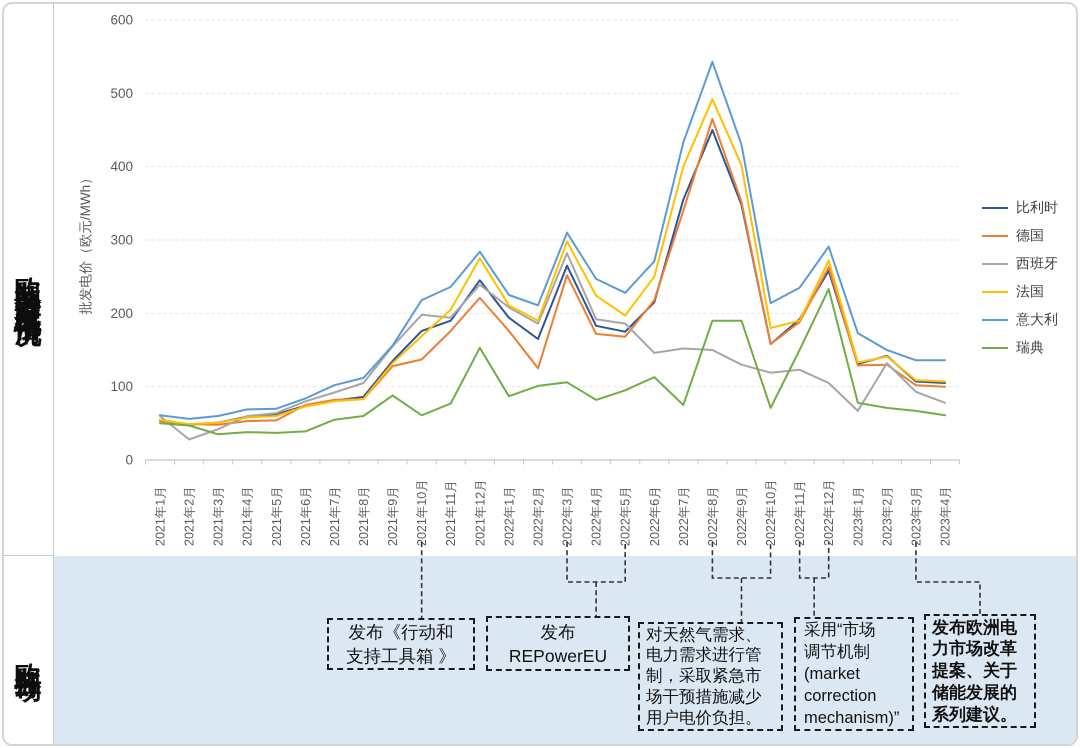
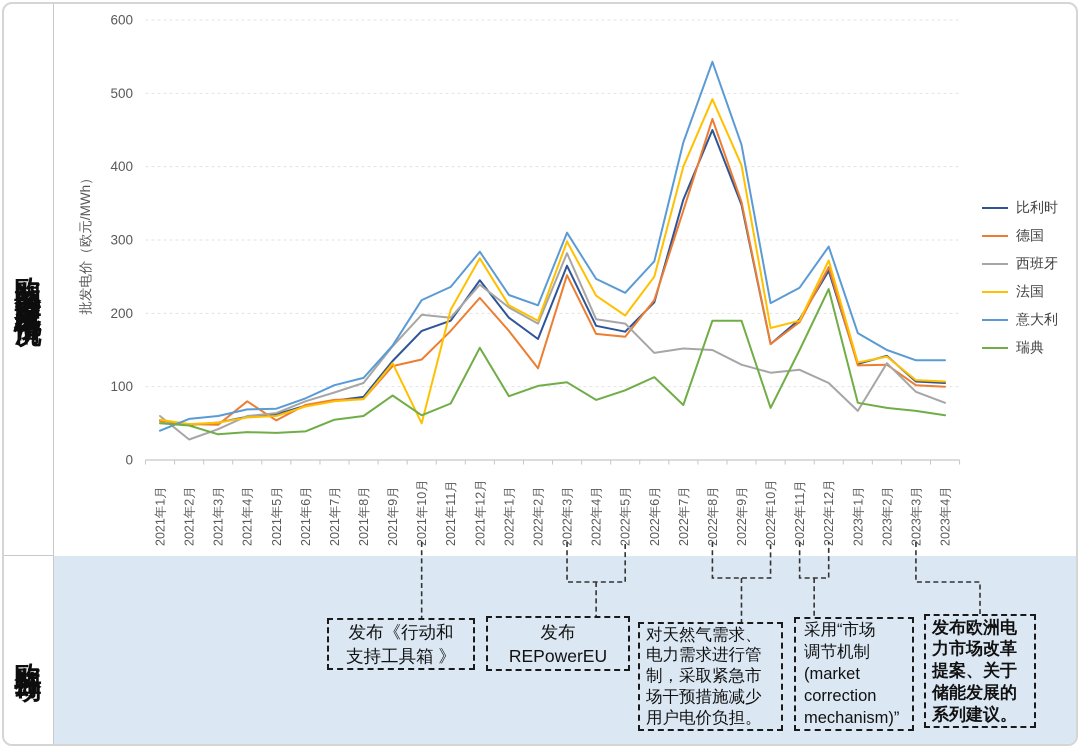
意大利/2021年1月: 60 -> 40
德国/2021年4月: 50 -> 80
法国/2021年10月: 170 -> 50
